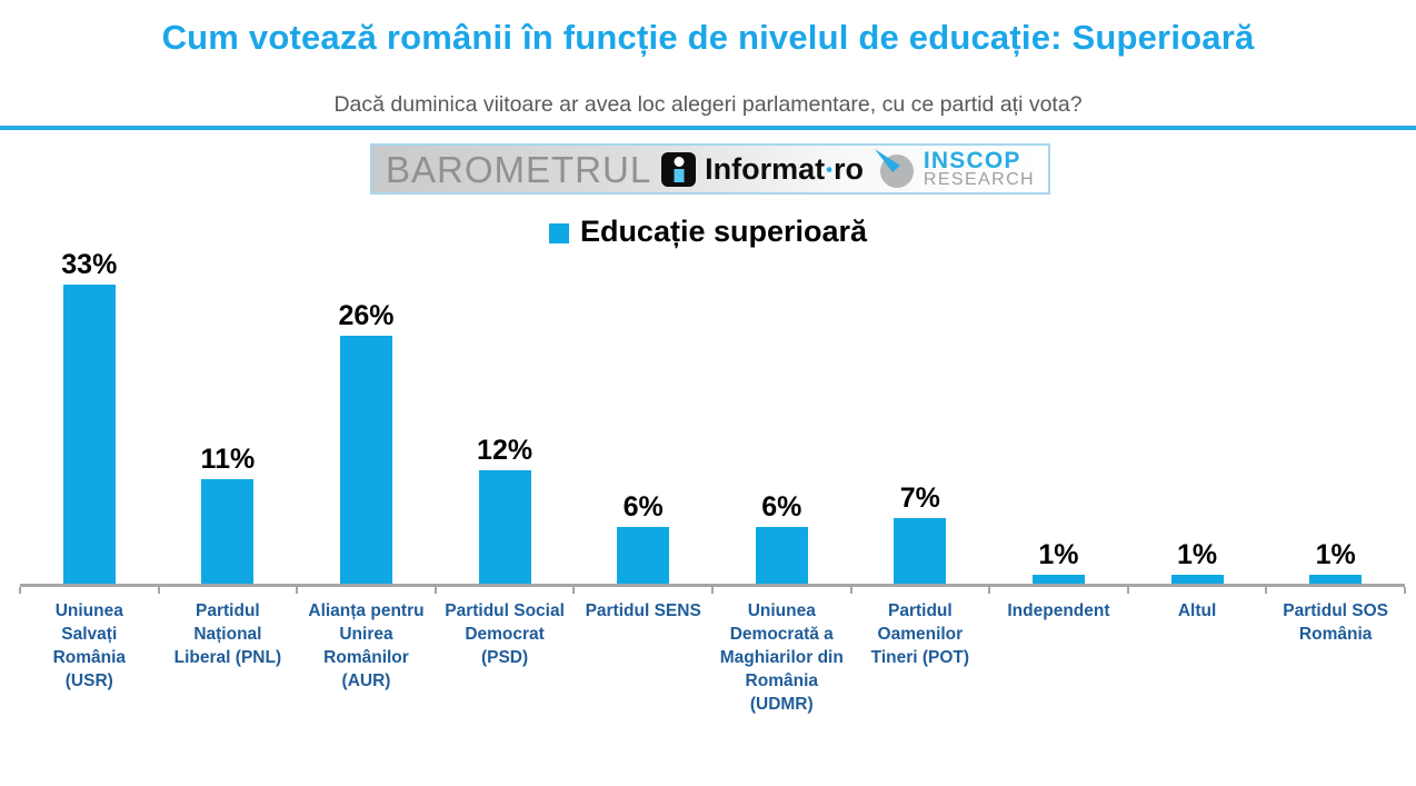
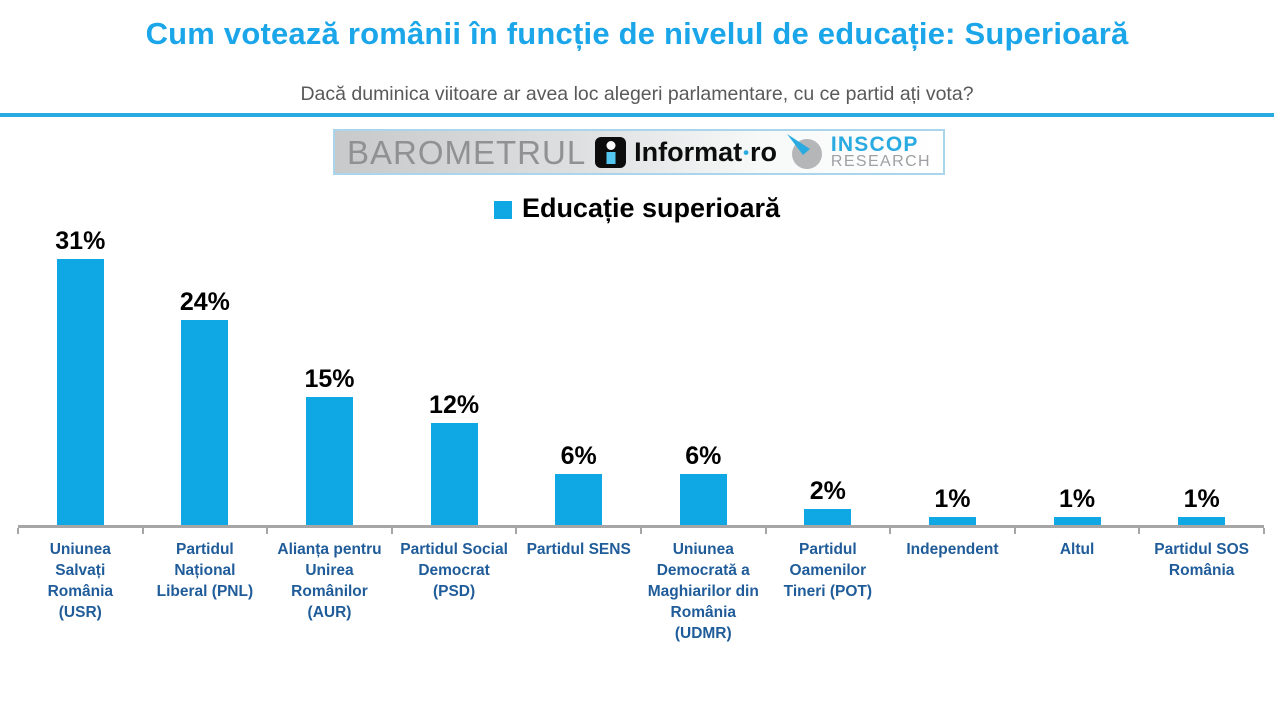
Uniunea Salvați România (USR): 33% -> 31%
Partidul Național Liberal (PNL): 11% -> 24%
Alianța pentru Unirea Românilor (AUR): 26% -> 15%
Partidul Oamenilor Tineri (POT): 7% -> 2%
